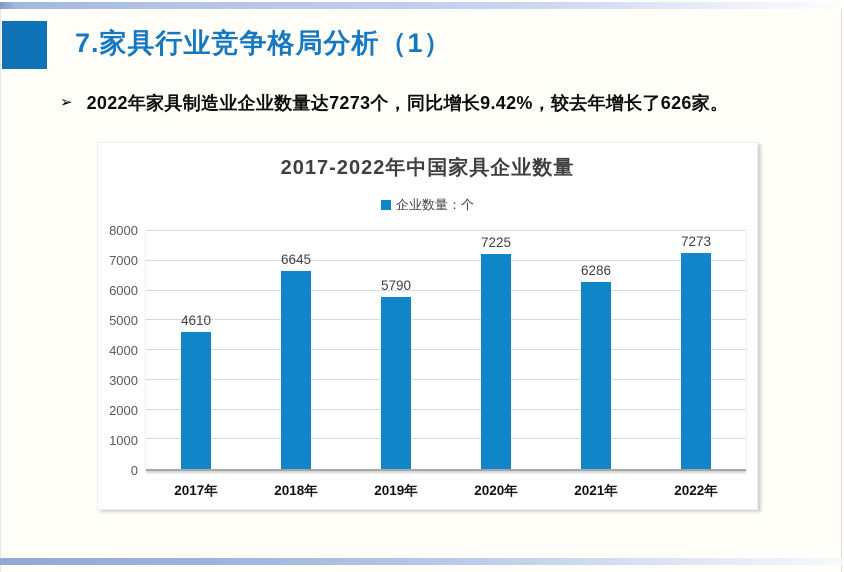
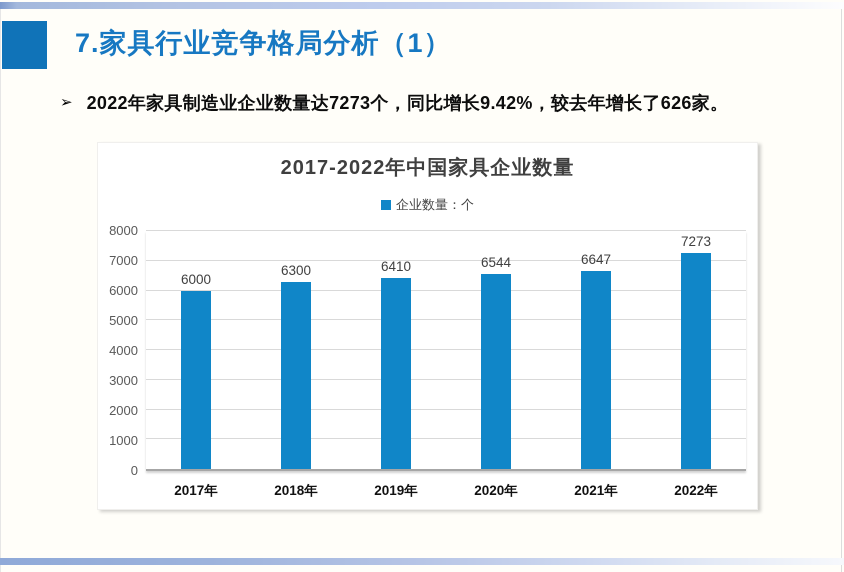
2017年: 4610 -> 6000
2018年: 6645 -> 6300
2019年: 5790 -> 6410
2020年: 7225 -> 6544
2021年: 6286 -> 6647
